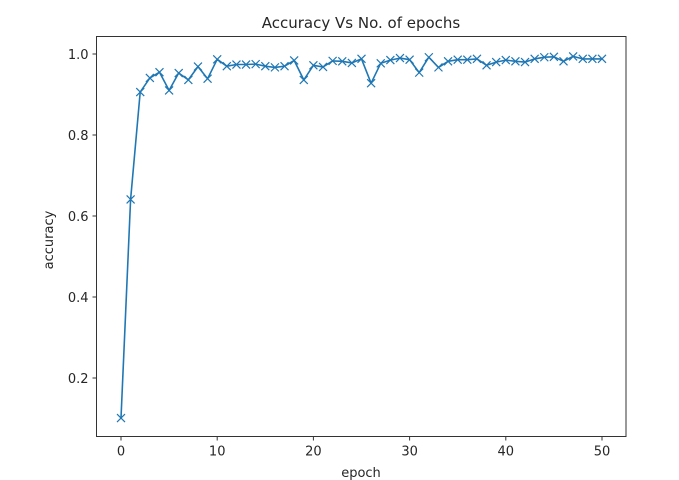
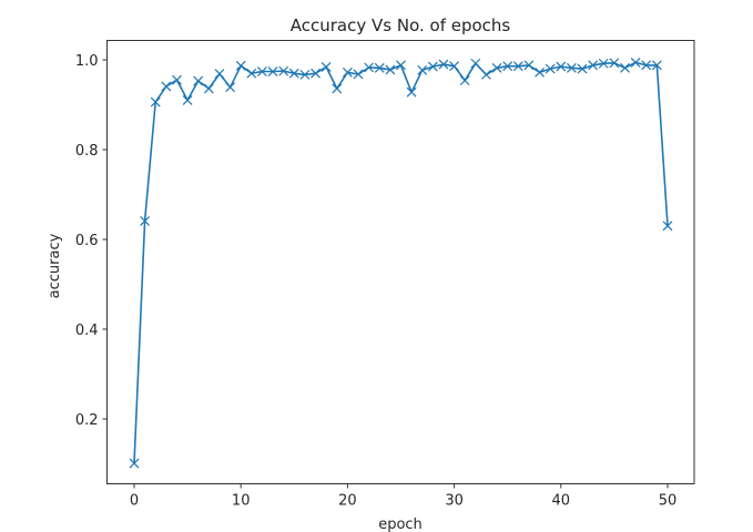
50: 0.99 -> 0.63
